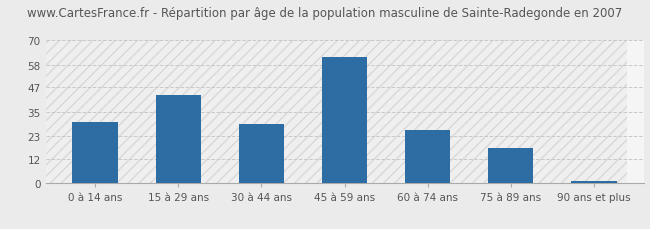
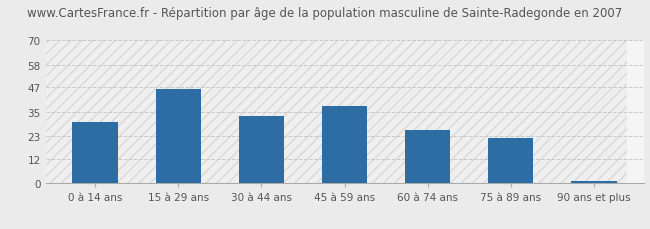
15 à 29 ans: 43 -> 46
30 à 44 ans: 29 -> 33
45 à 59 ans: 62 -> 38
75 à 89 ans: 17 -> 22
